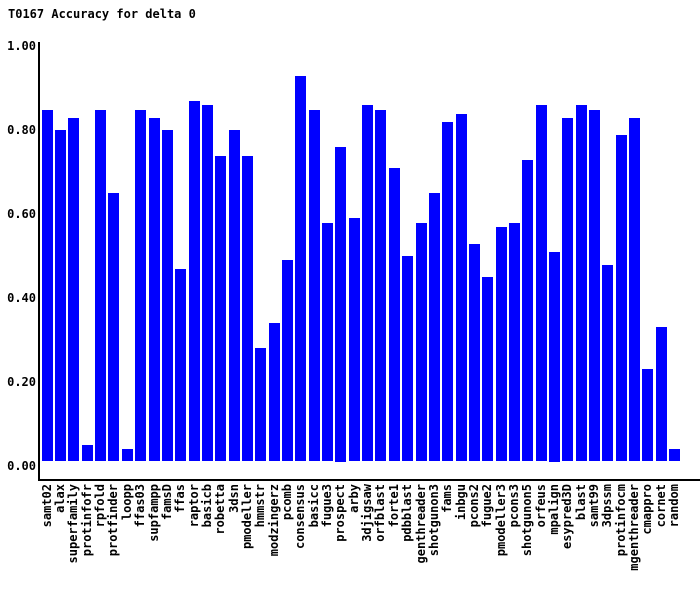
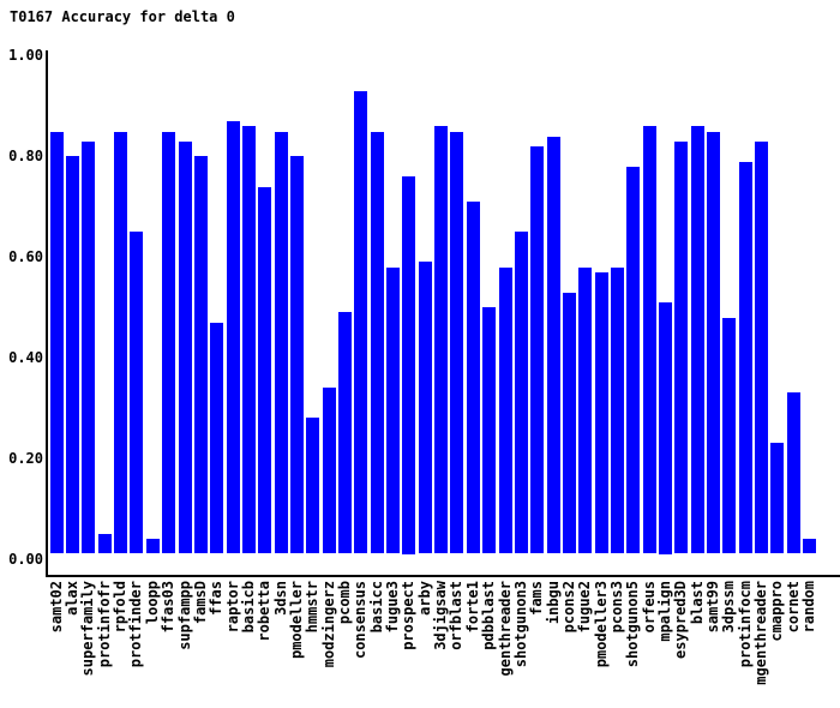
3dsn: 0.79 -> 0.84
pmodeller: 0.73 -> 0.79
fugue2: 0.44 -> 0.57
shotgunon5: 0.72 -> 0.77
